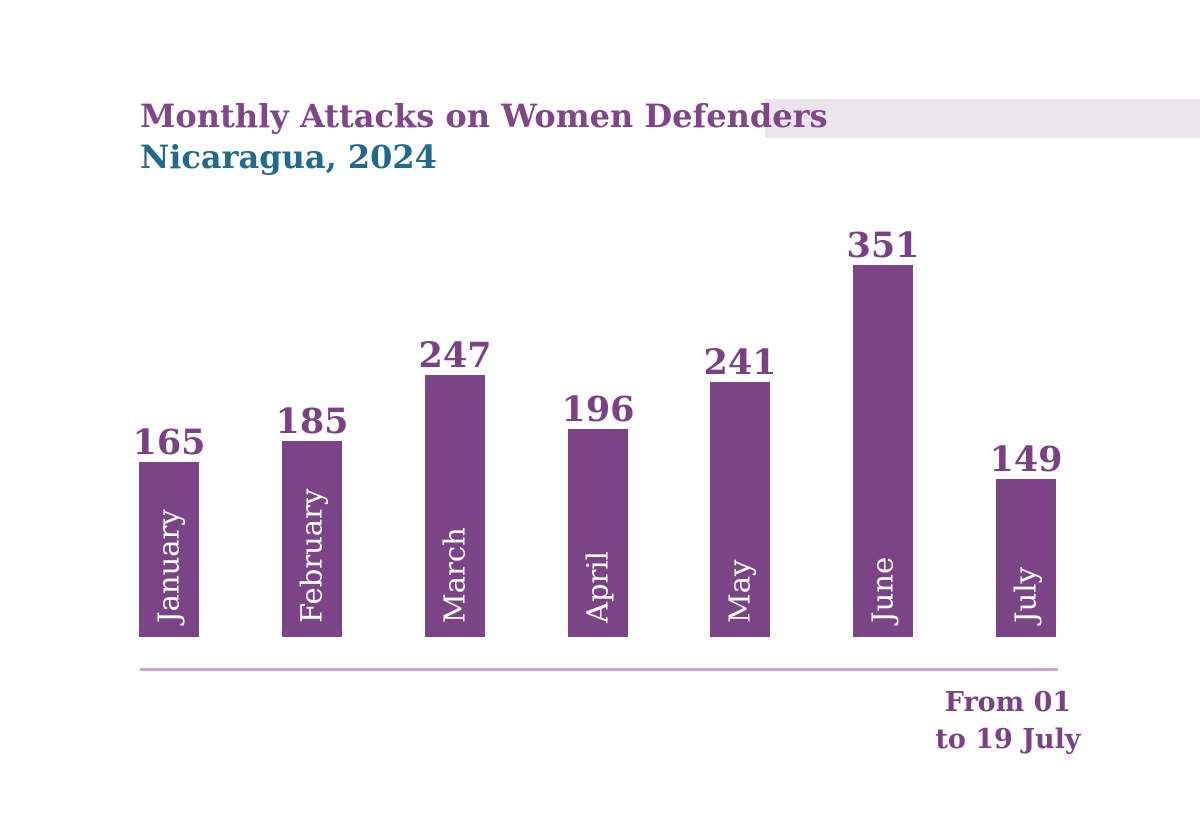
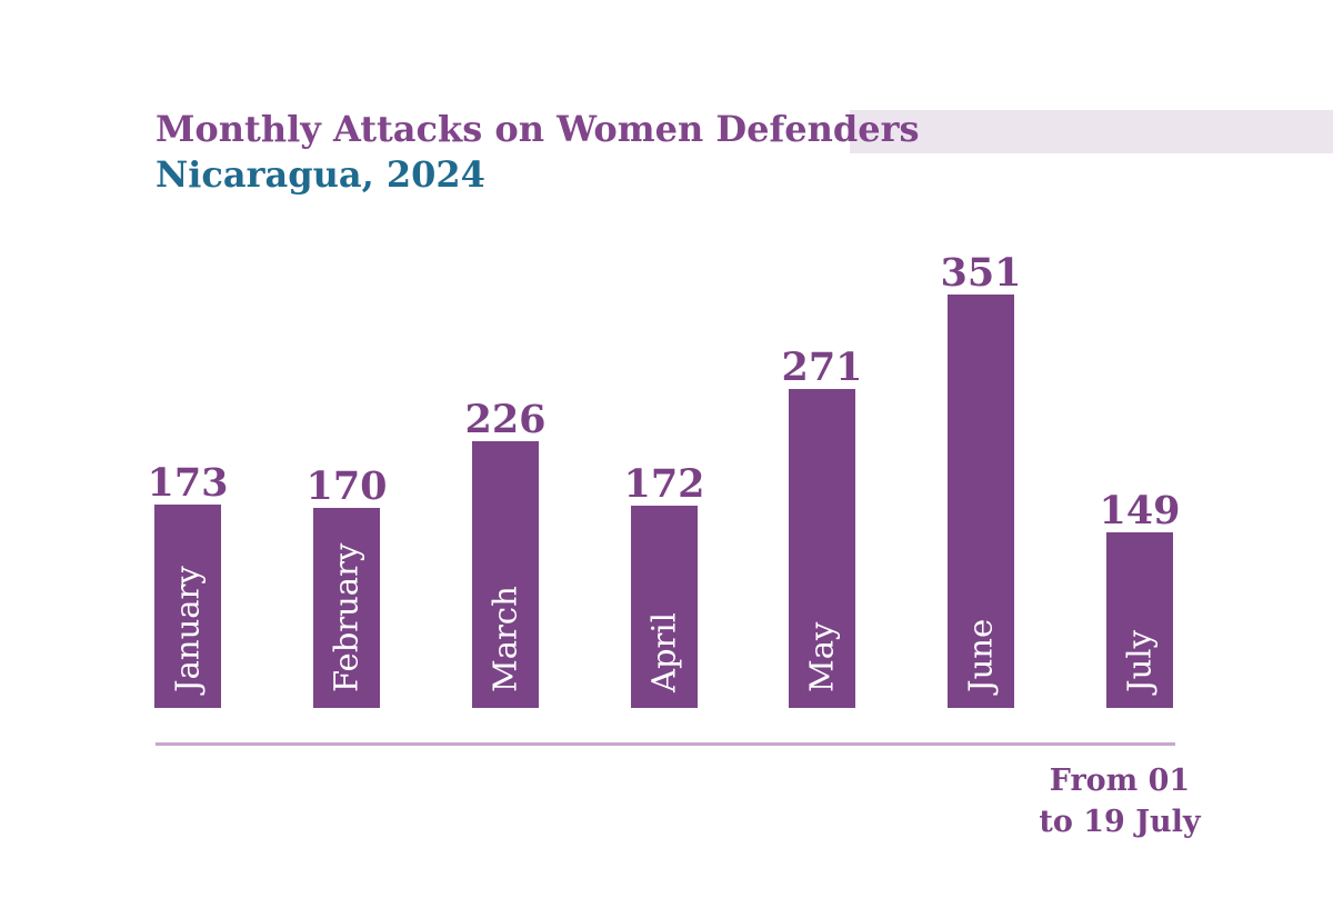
January: 165 -> 173
February: 185 -> 170
March: 247 -> 226
April: 196 -> 172
May: 241 -> 271
